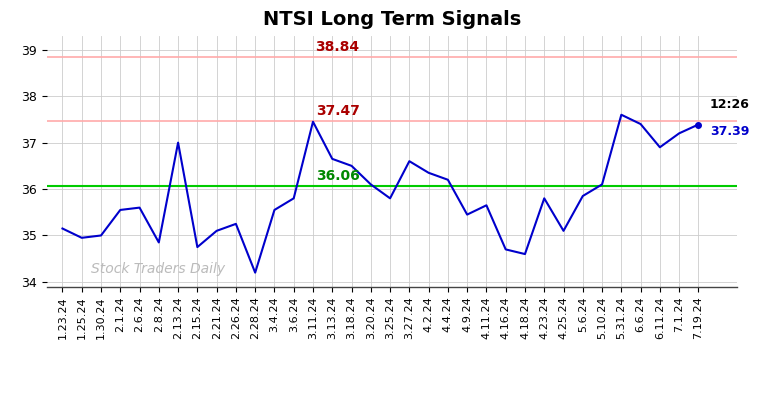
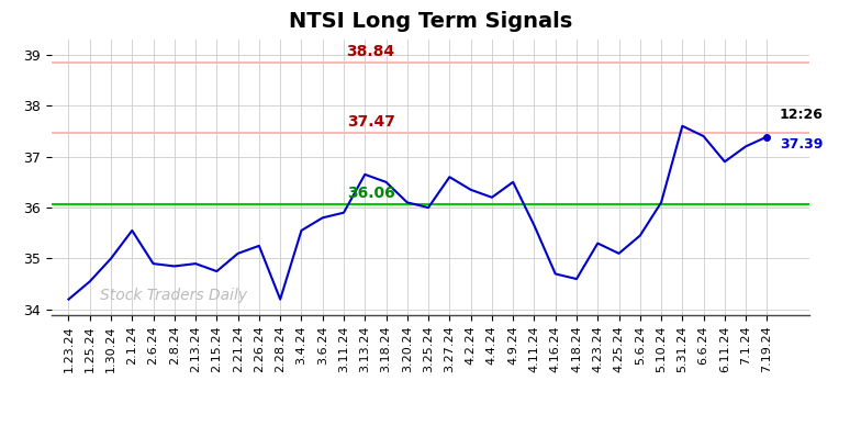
1.23.24: 35.15 -> 34.20
1.25.24: 34.95 -> 34.55
2.6.24: 35.60 -> 34.90
2.13.24: 37.00 -> 34.90
3.11.24: 37.45 -> 35.90
3.25.24: 35.80 -> 36.00
4.9.24: 35.45 -> 36.50
4.23.24: 35.80 -> 35.30
5.6.24: 35.85 -> 35.45
